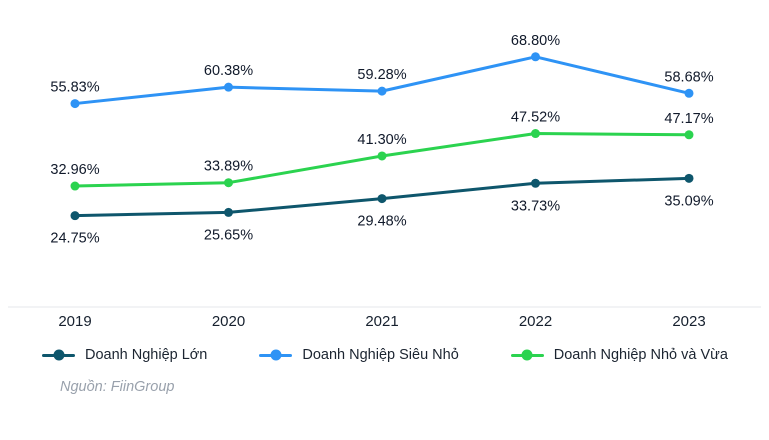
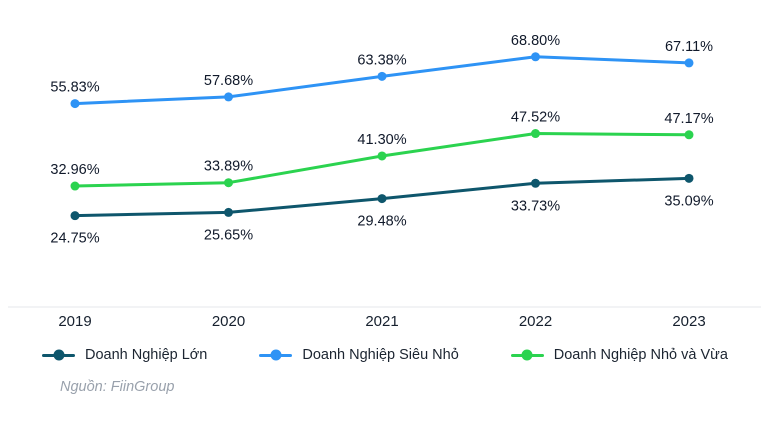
Doanh Nghiệp Siêu Nhỏ/2020: 60.38% -> 57.68%
Doanh Nghiệp Siêu Nhỏ/2021: 59.28% -> 63.38%
Doanh Nghiệp Siêu Nhỏ/2023: 58.68% -> 67.11%
